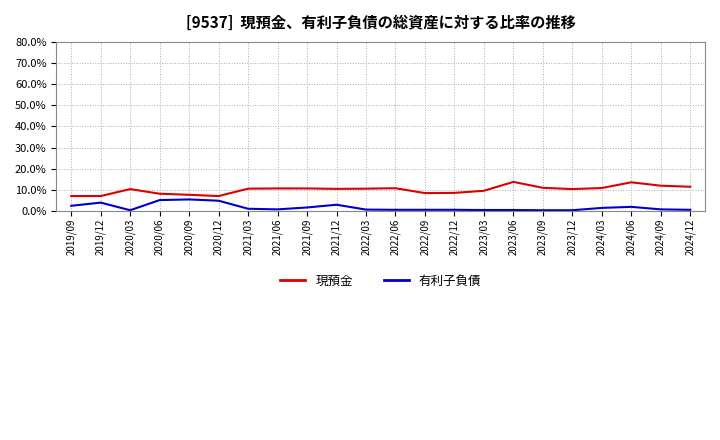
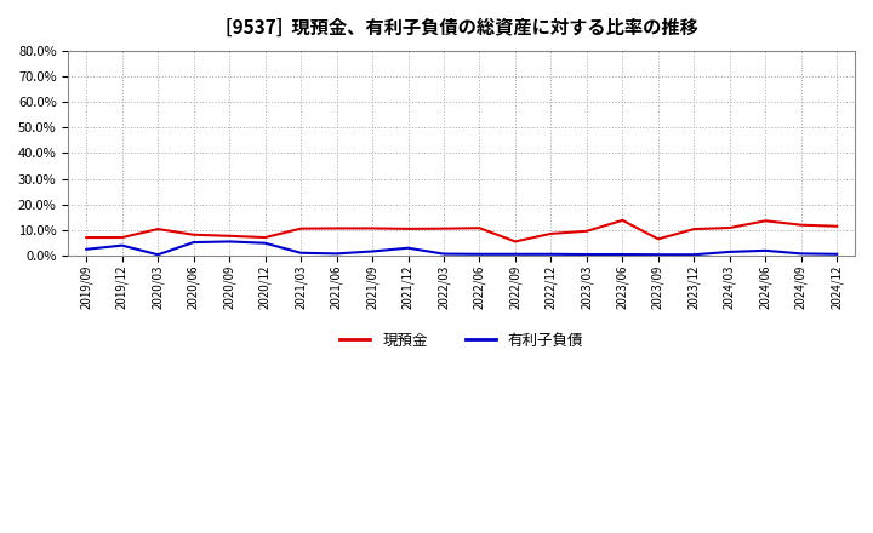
現預金/2022/09: 8.5% -> 5.5%
現預金/2023/09: 11.0% -> 6.5%
